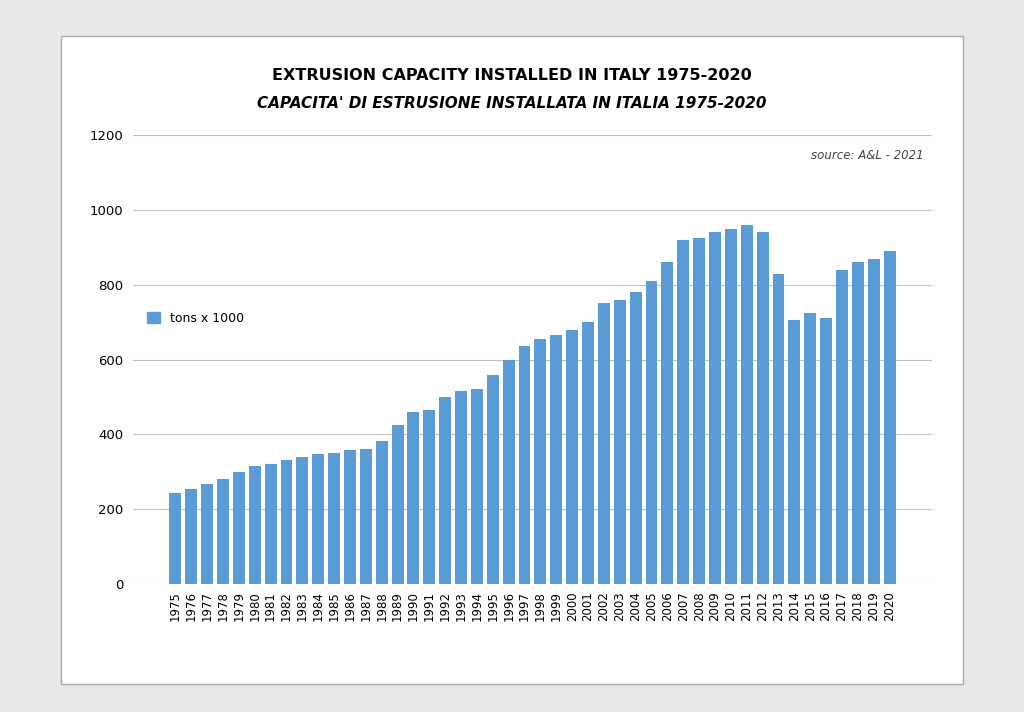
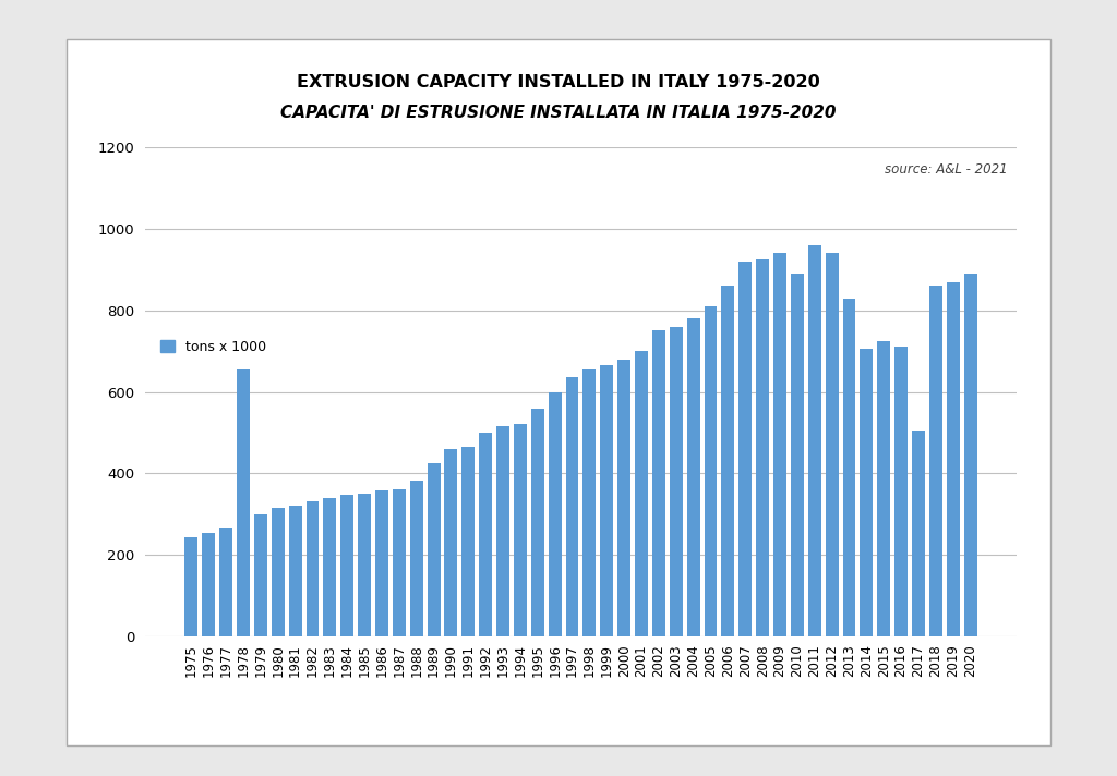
1978: 280 -> 655
2010: 950 -> 890
2017: 840 -> 505
